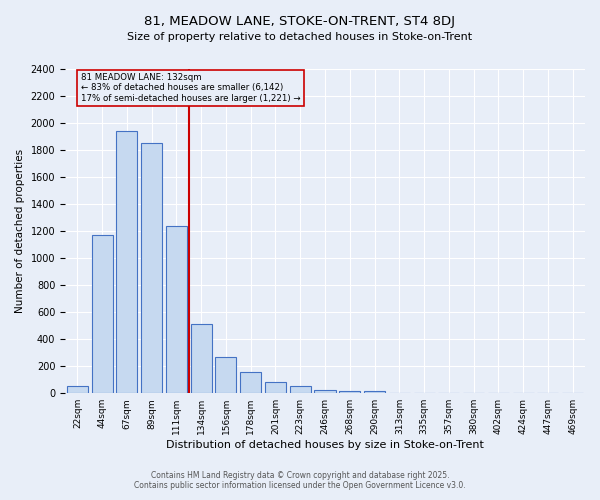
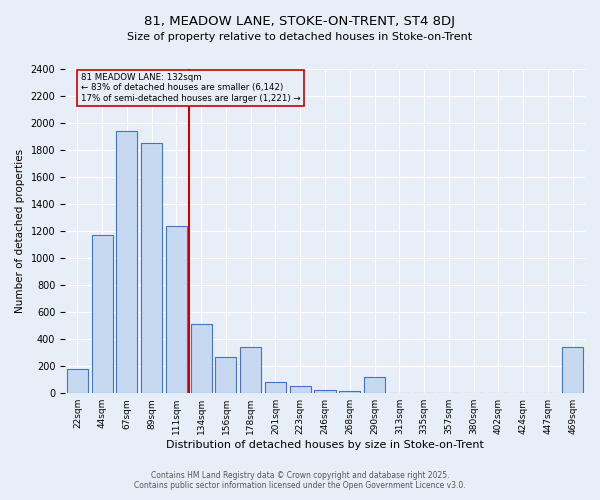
22sqm: 50 -> 180
178sqm: 160 -> 340
290sqm: 20 -> 120
469sqm: 0 -> 340
